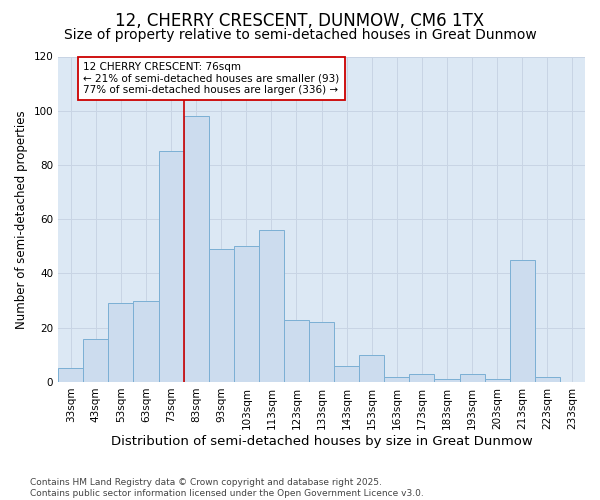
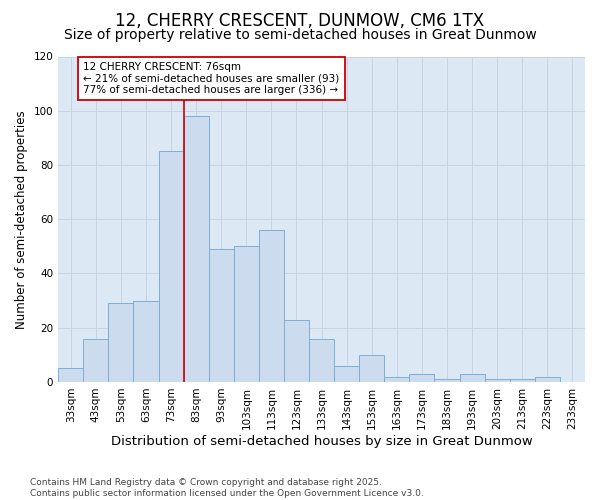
133sqm: 22 -> 16
213sqm: 45 -> 1
